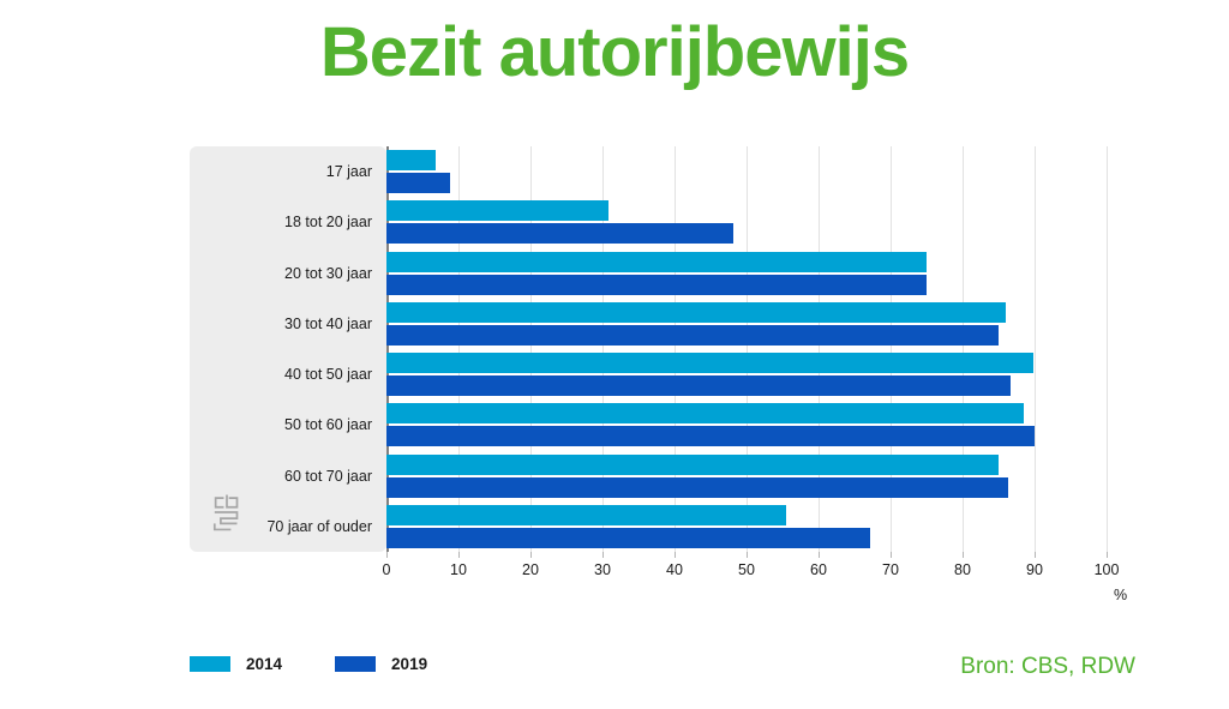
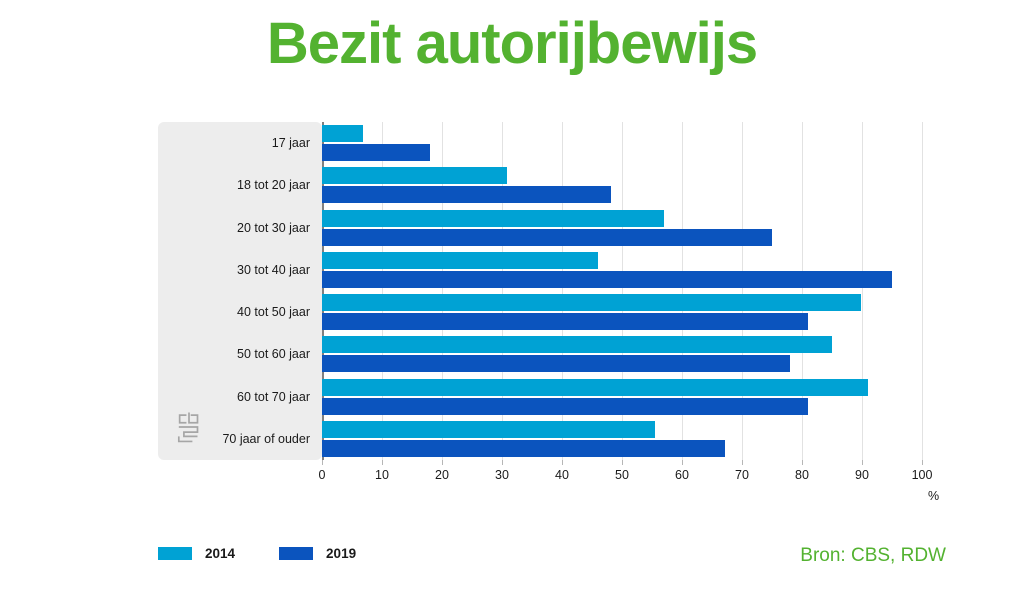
2019/17 jaar: 9 -> 18
2014/20 tot 30 jaar: 75 -> 57
2014/30 tot 40 jaar: 86 -> 46
2019/30 tot 40 jaar: 85 -> 95
2019/40 tot 50 jaar: 87 -> 81
2014/50 tot 60 jaar: 88 -> 85
2019/50 tot 60 jaar: 90 -> 78
2014/60 tot 70 jaar: 85 -> 91
2019/60 tot 70 jaar: 86 -> 81
